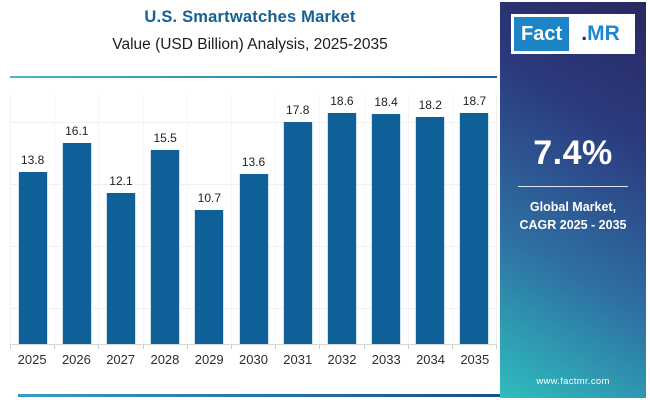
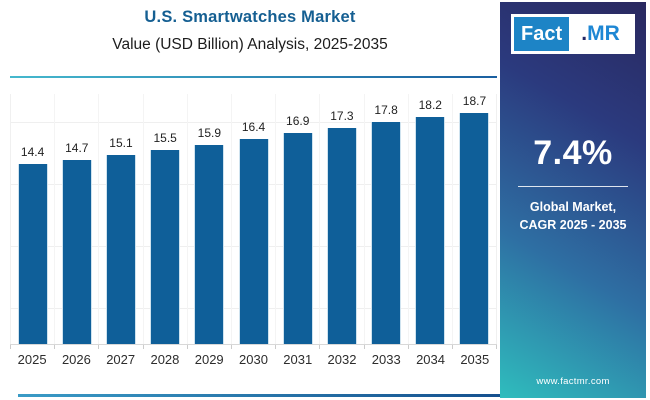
2025: 13.8 -> 14.4
2026: 16.1 -> 14.7
2027: 12.1 -> 15.1
2029: 10.7 -> 15.9
2030: 13.6 -> 16.4
2031: 17.8 -> 16.9
2032: 18.6 -> 17.3
2033: 18.4 -> 17.8
